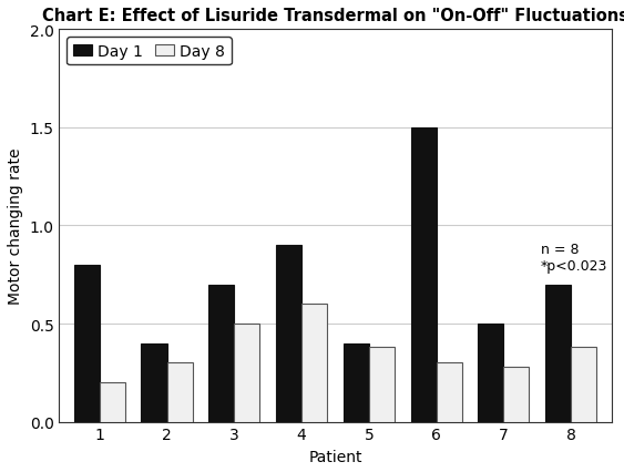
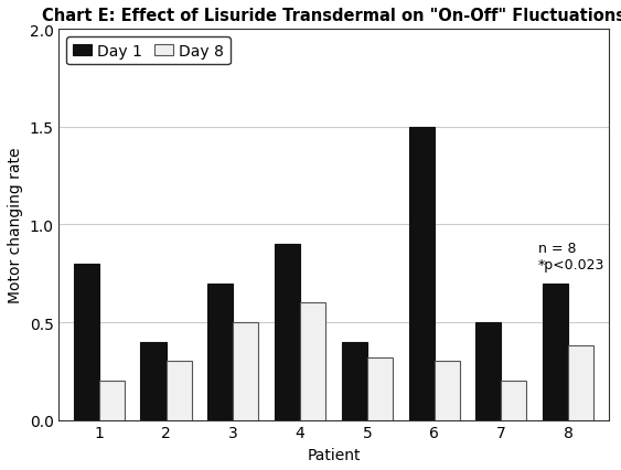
Day 8/5: 0.38 -> 0.32
Day 8/7: 0.28 -> 0.20
